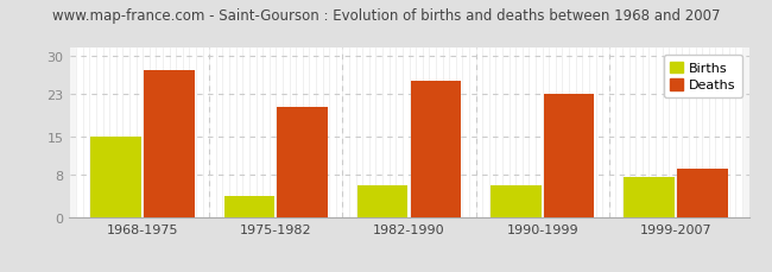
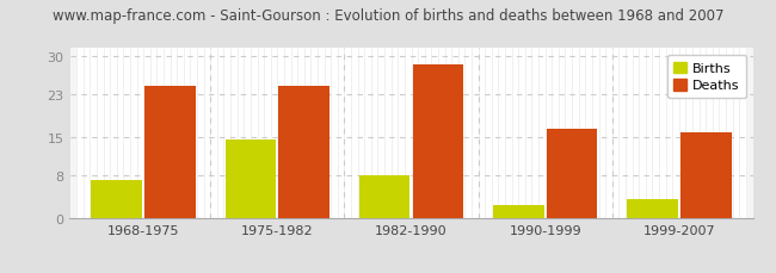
Births/1968-1975: 15.0 -> 7.0
Deaths/1968-1975: 27.5 -> 24.5
Births/1975-1982: 4.0 -> 14.5
Deaths/1975-1982: 20.5 -> 24.5
Births/1982-1990: 6.0 -> 8.0
Deaths/1982-1990: 25.5 -> 28.5
Births/1990-1999: 6.0 -> 2.5
Deaths/1990-1999: 23.0 -> 16.5
Births/1999-2007: 7.5 -> 3.5
Deaths/1999-2007: 9.0 -> 15.8
